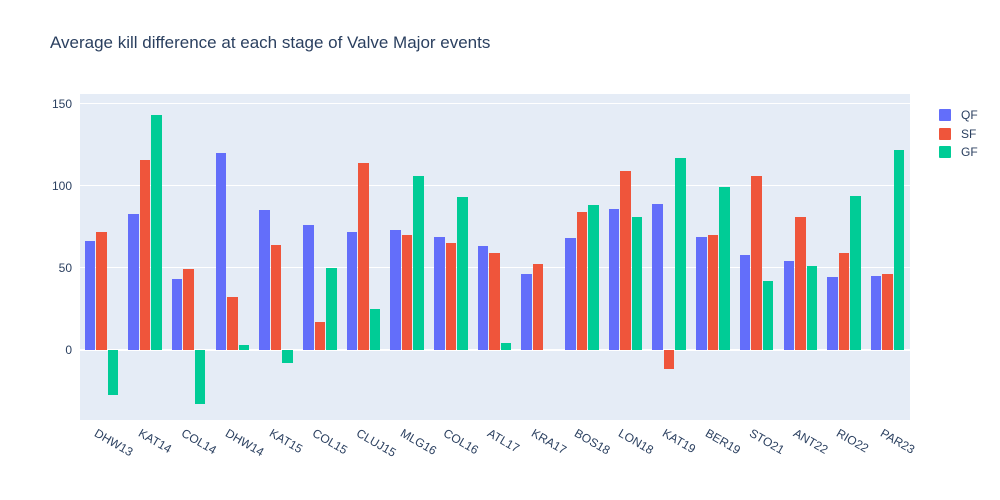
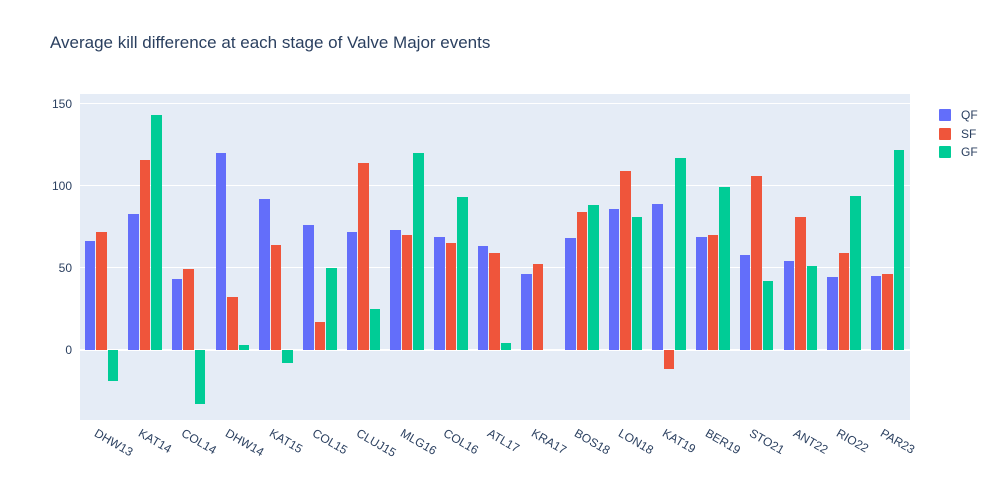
GF/DHW13: -28 -> -19
QF/KAT15: 85 -> 92
GF/MLG16: 106 -> 120
